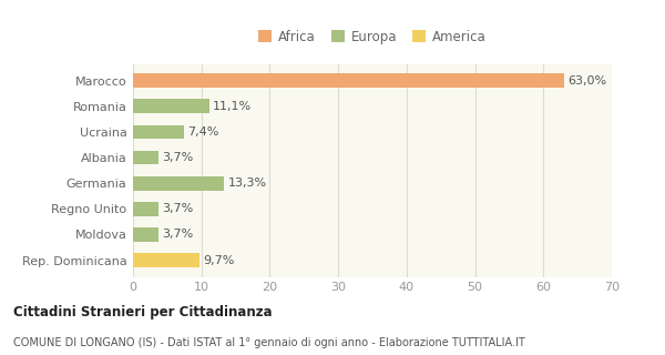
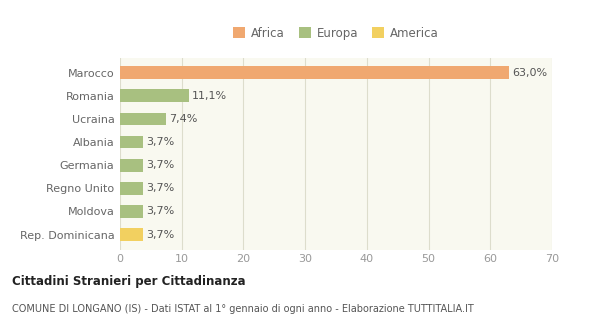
Germania: 13,3% -> 3,7%
Rep. Dominicana: 9,7% -> 3,7%
